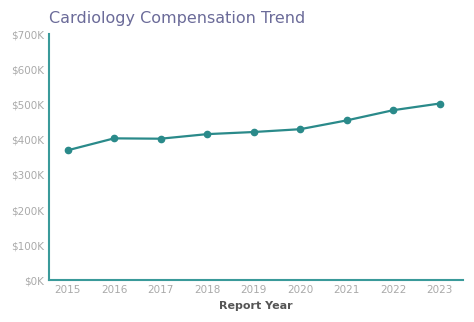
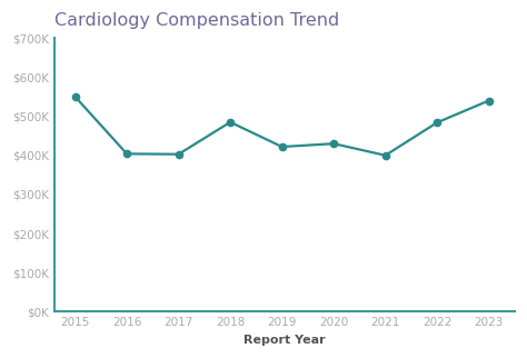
2015: $370K -> $550K
2018: $416K -> $485K
2021: $455K -> $400K
2023: $503K -> $540K
